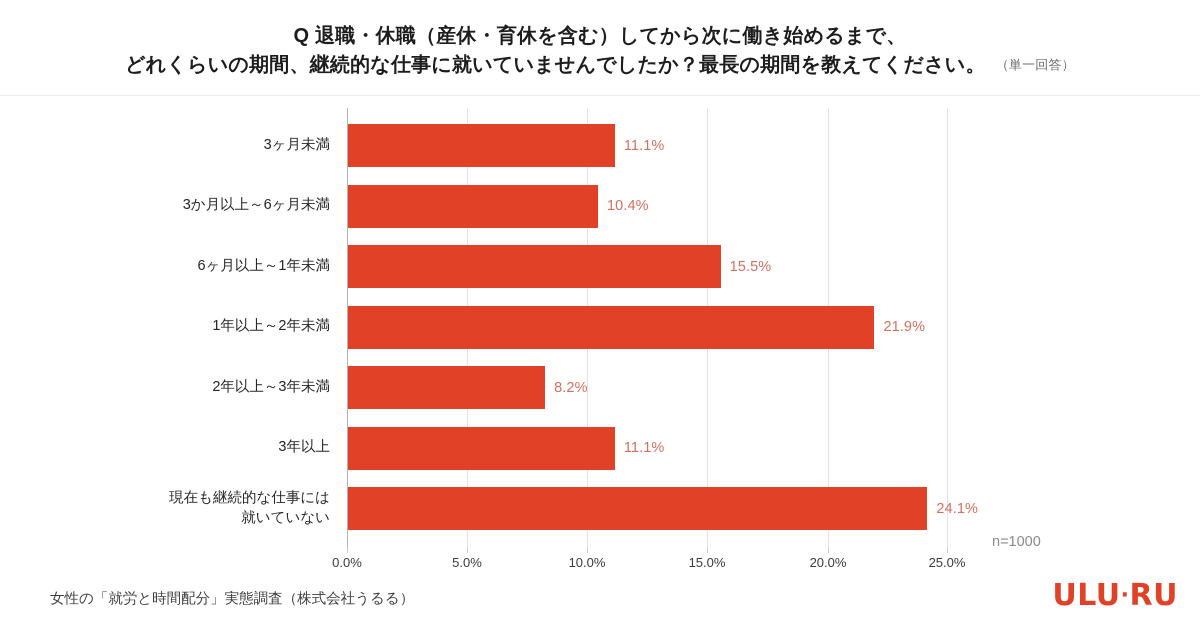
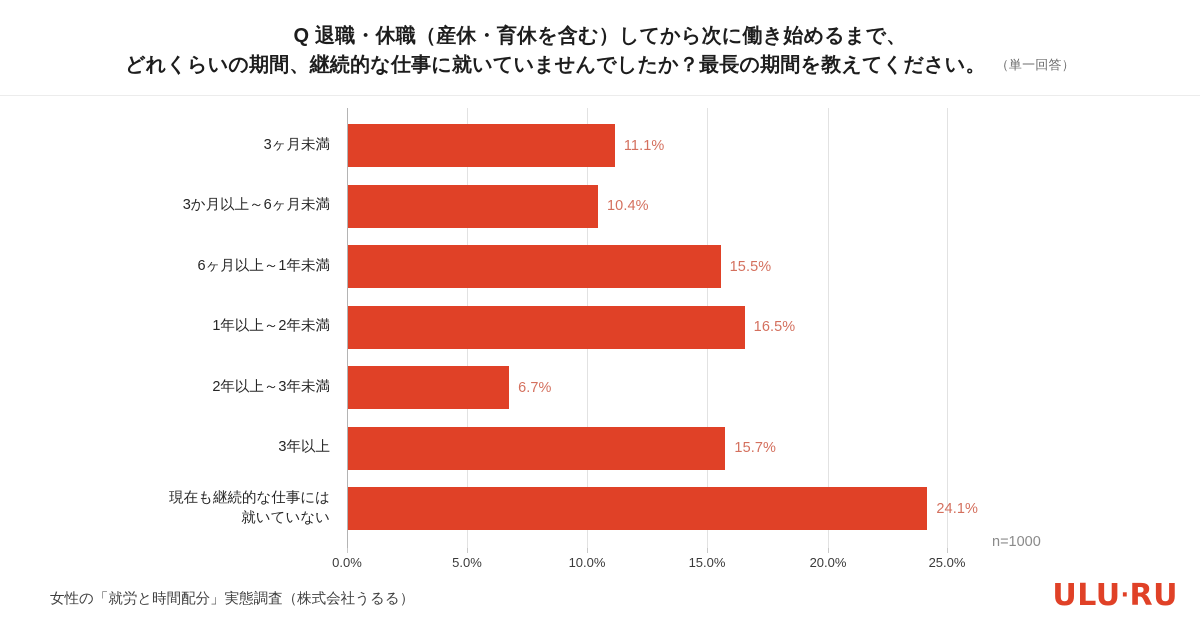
1年以上～2年未満: 21.9% -> 16.5%
2年以上～3年未満: 8.2% -> 6.7%
3年以上: 11.1% -> 15.7%
